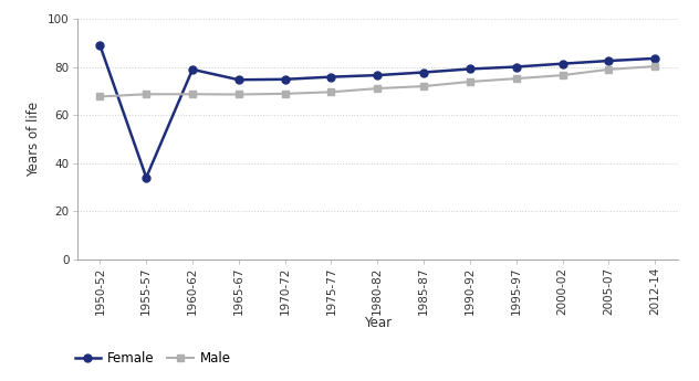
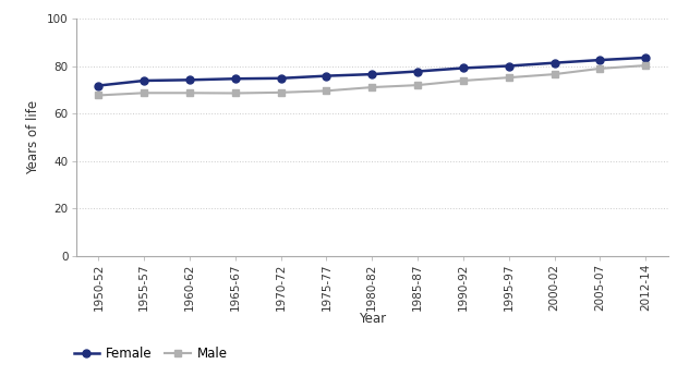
Female/1950-52: 89.0 -> 71.8
Female/1955-57: 34.0 -> 73.9
Female/1960-62: 79.0 -> 74.2
